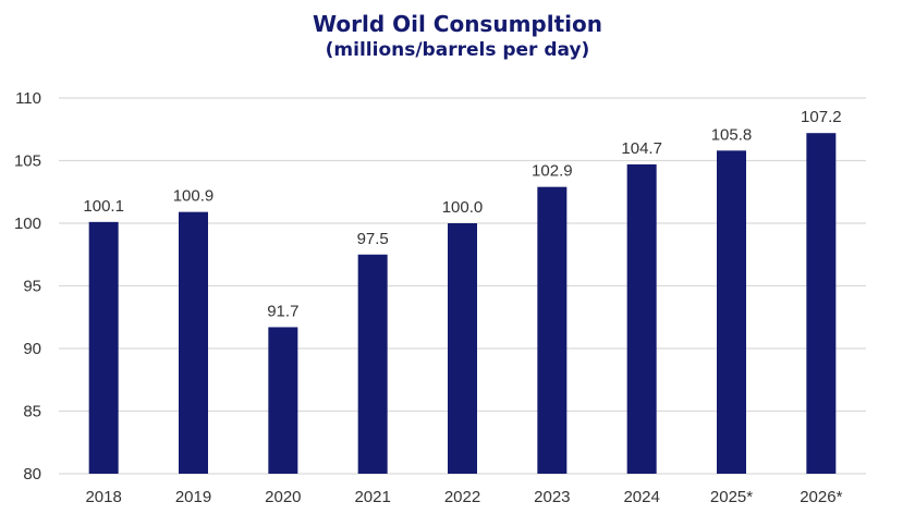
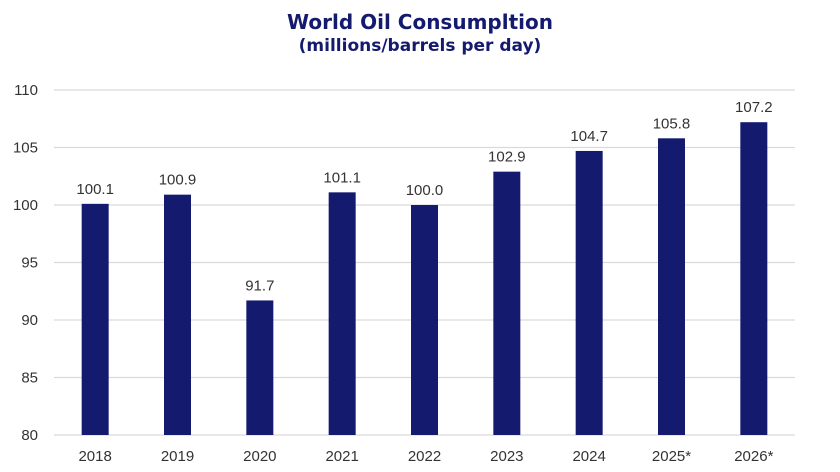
2021: 97.5 -> 101.1
